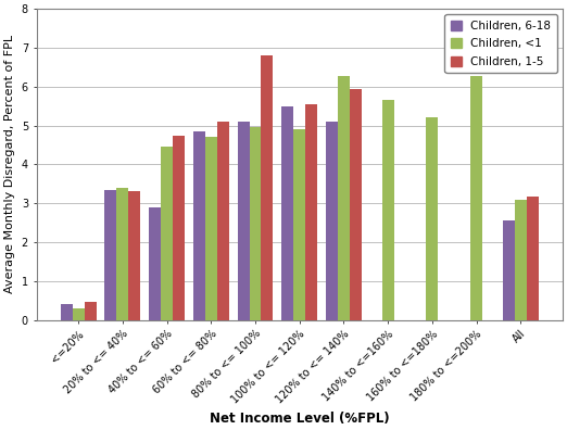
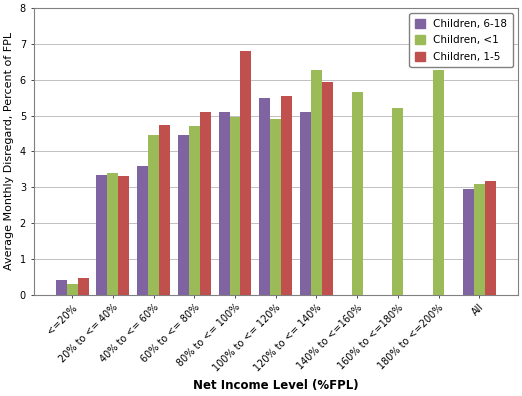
Children, 6-18/40% to <= 60%: 2.90 -> 3.60
Children, 6-18/60% to <= 80%: 4.85 -> 4.45
Children, 6-18/All: 2.55 -> 2.95
